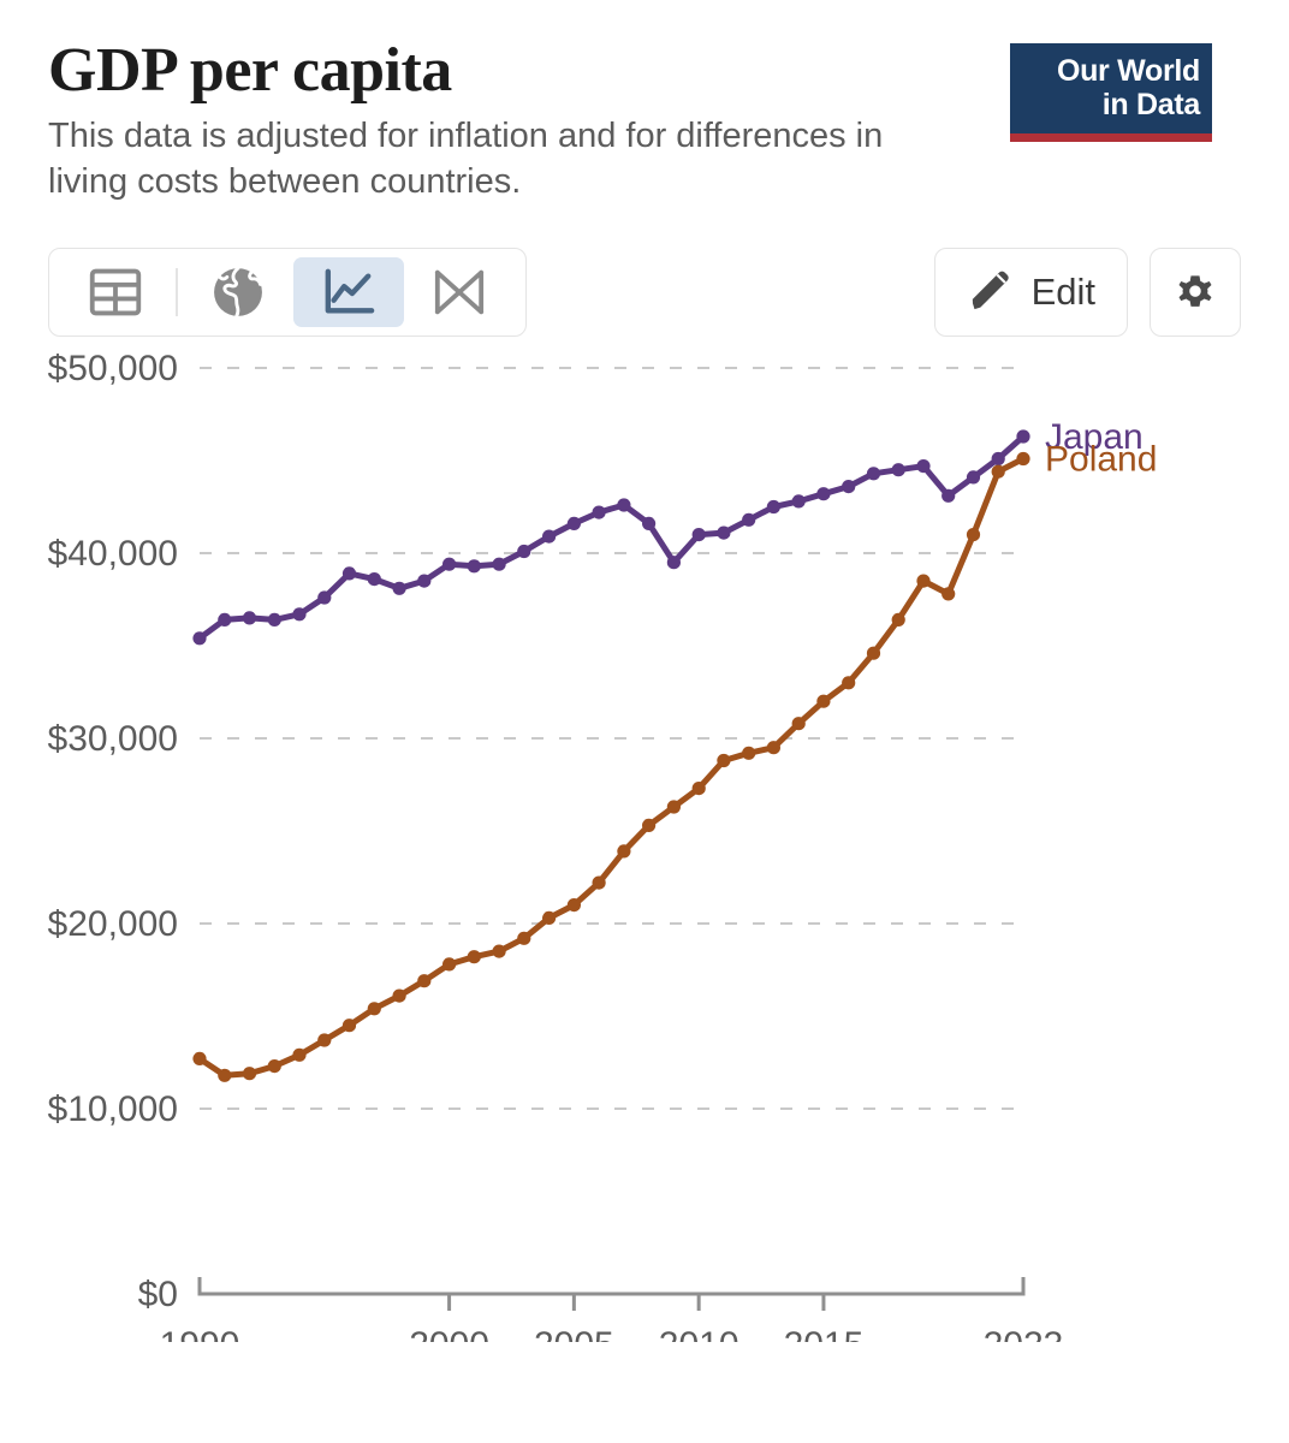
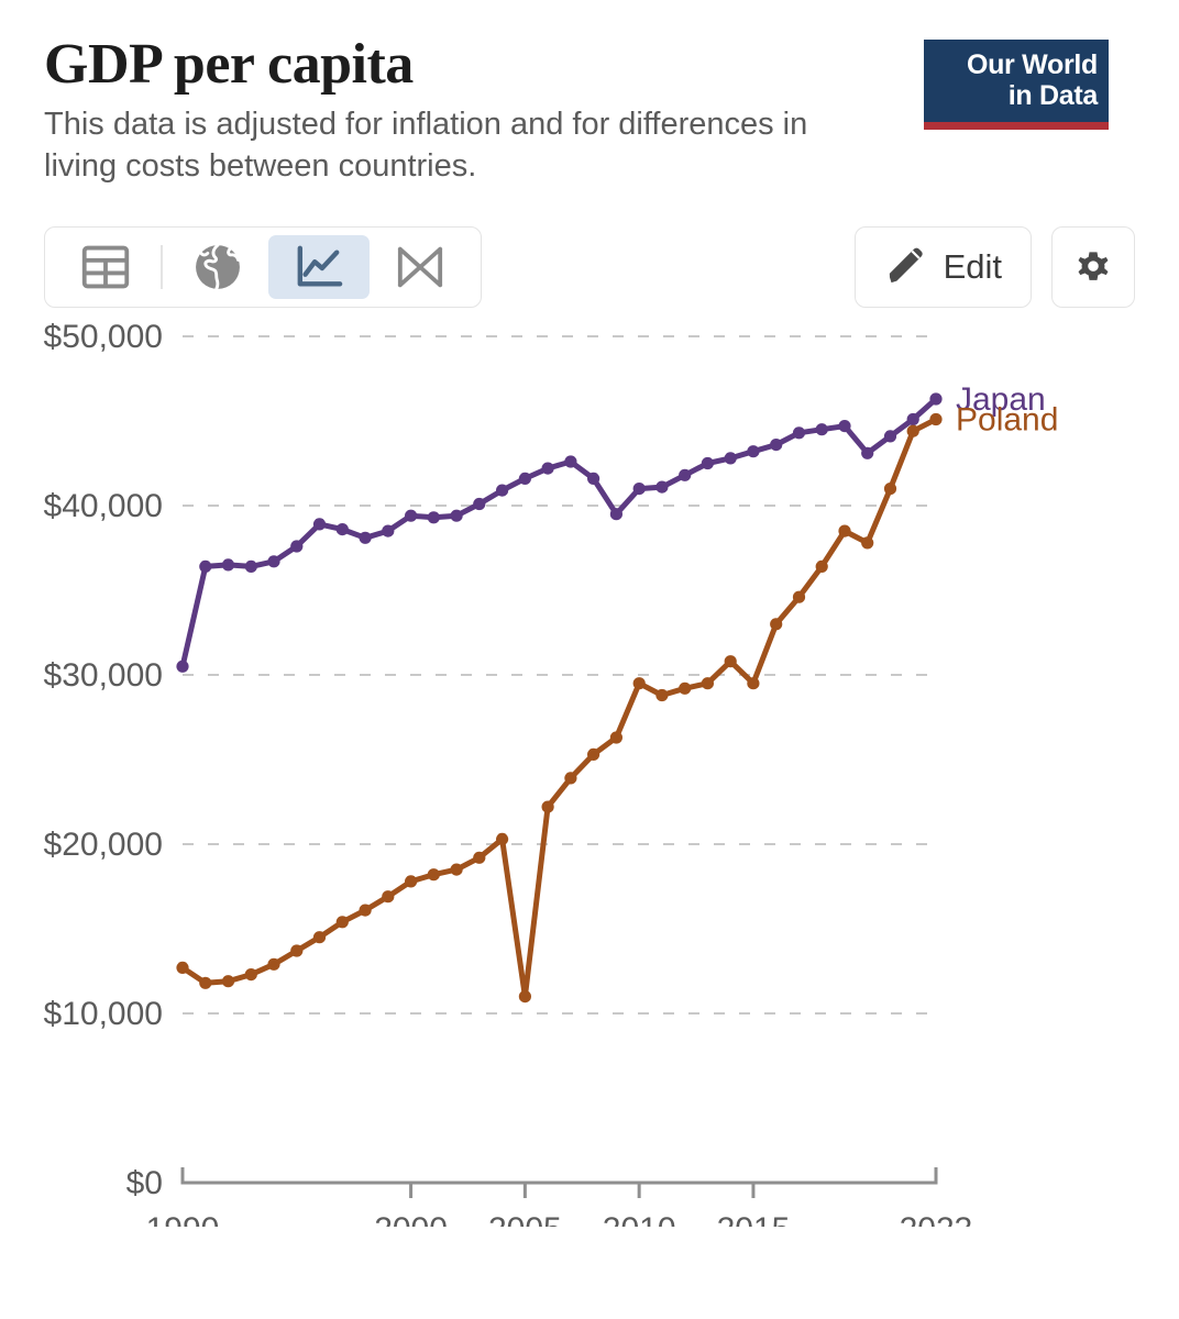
Japan/1990: $35400 -> $30500
Poland/2005: $21000 -> $11000
Poland/2010: $27300 -> $29500
Poland/2015: $32000 -> $29500
